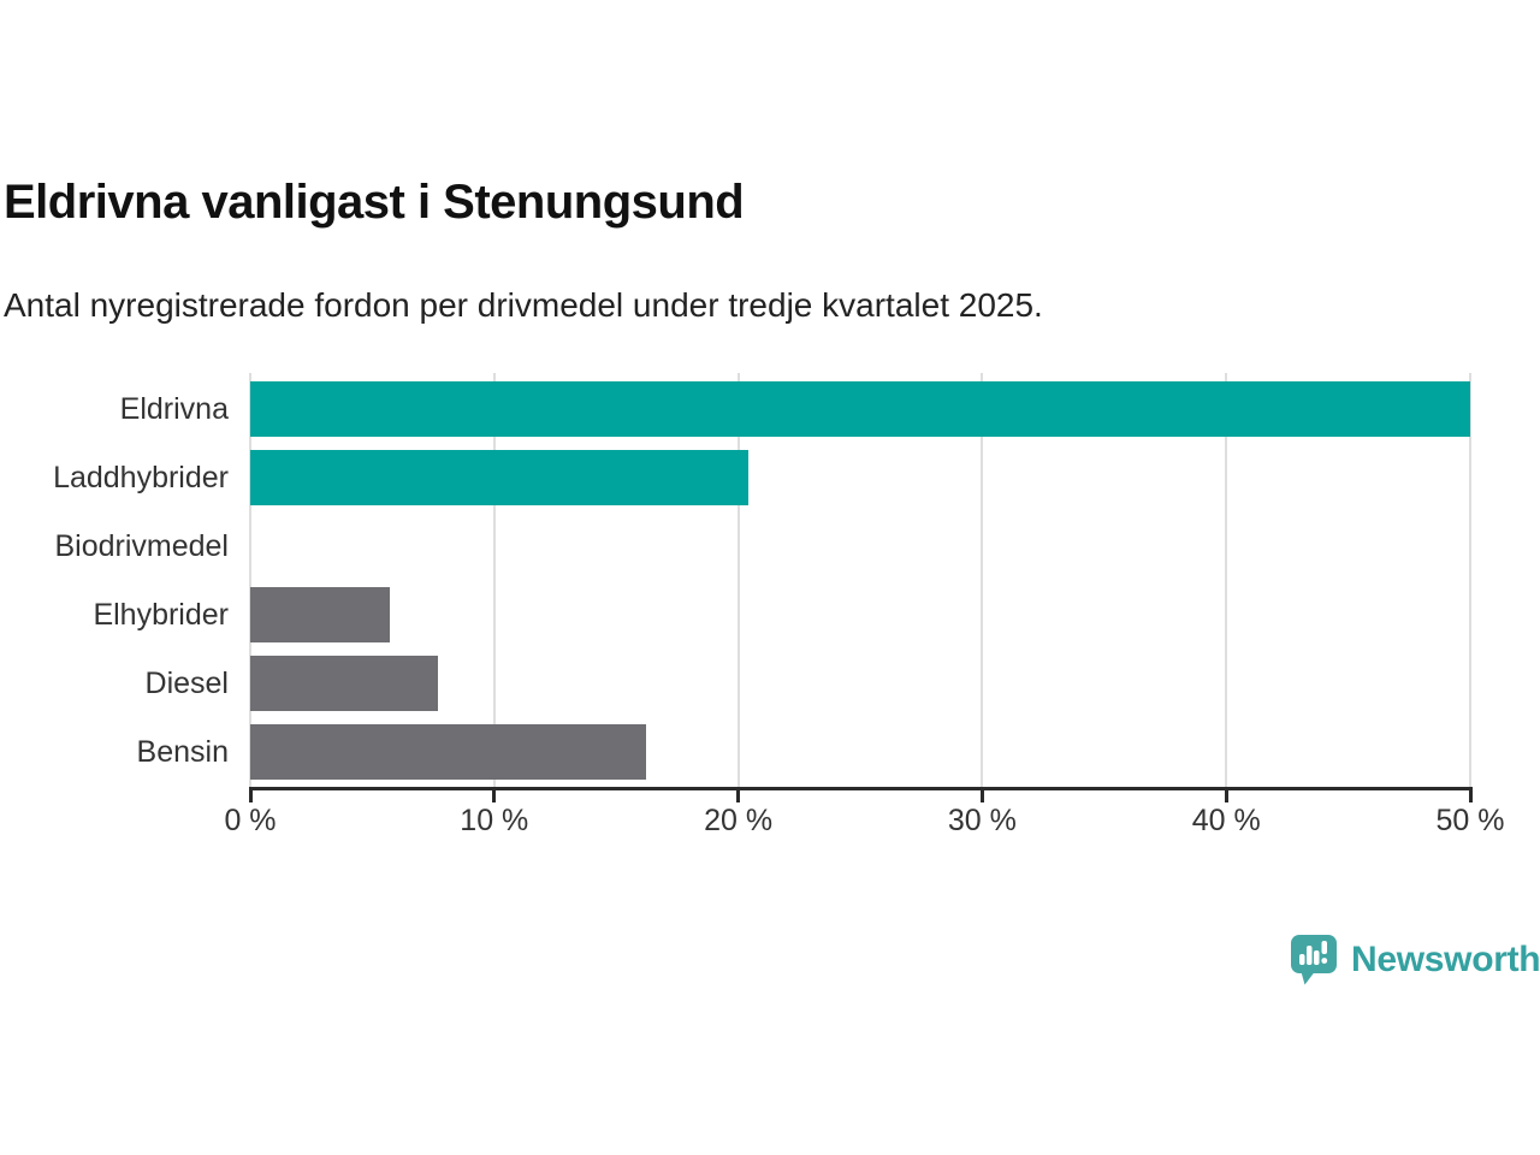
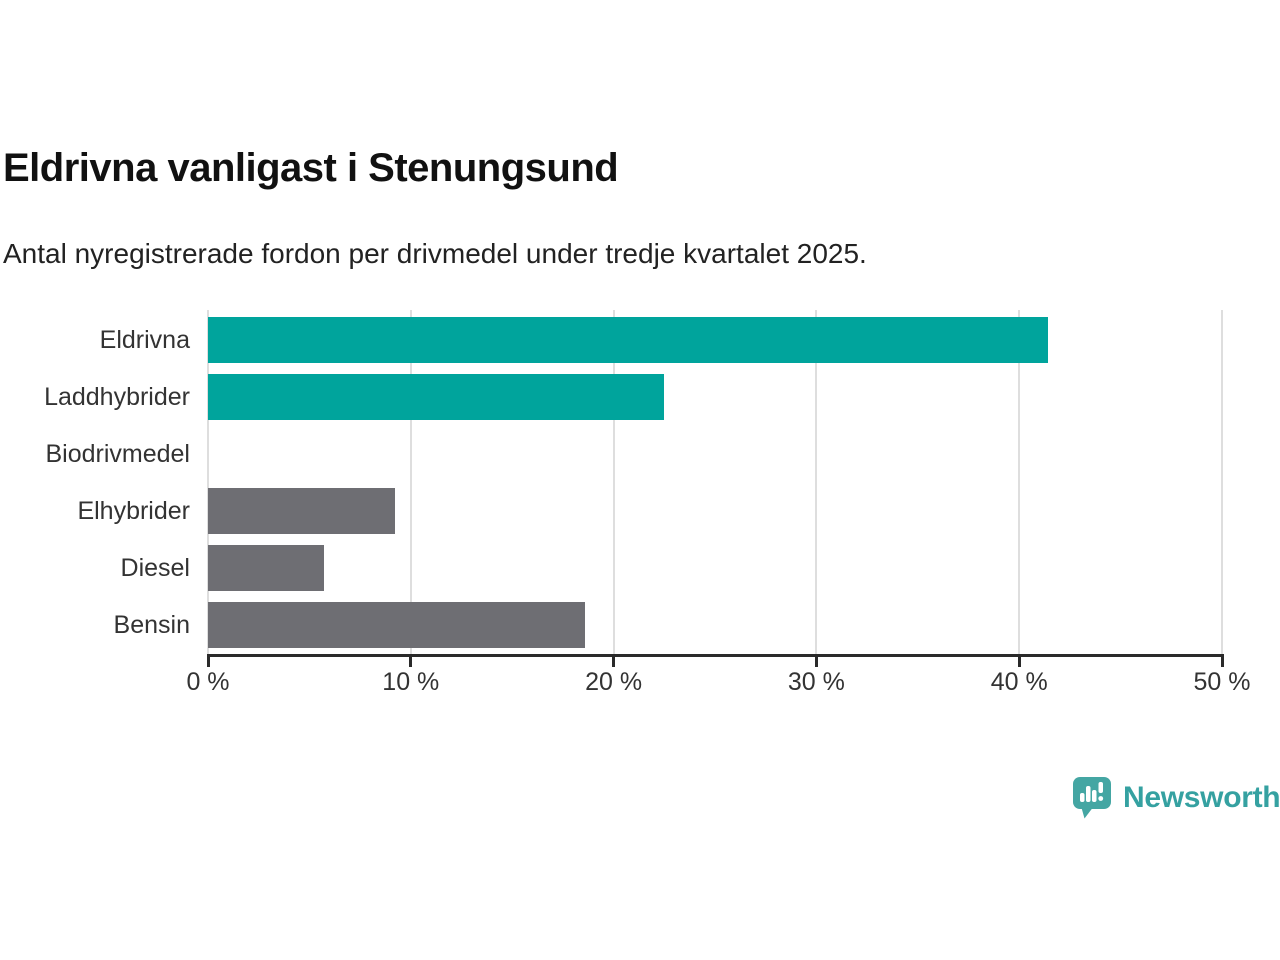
Eldrivna: 50.0% -> 41.4%
Laddhybrider: 20.4% -> 22.5%
Elhybrider: 5.7% -> 9.2%
Diesel: 7.7% -> 5.7%
Bensin: 16.2% -> 18.6%
